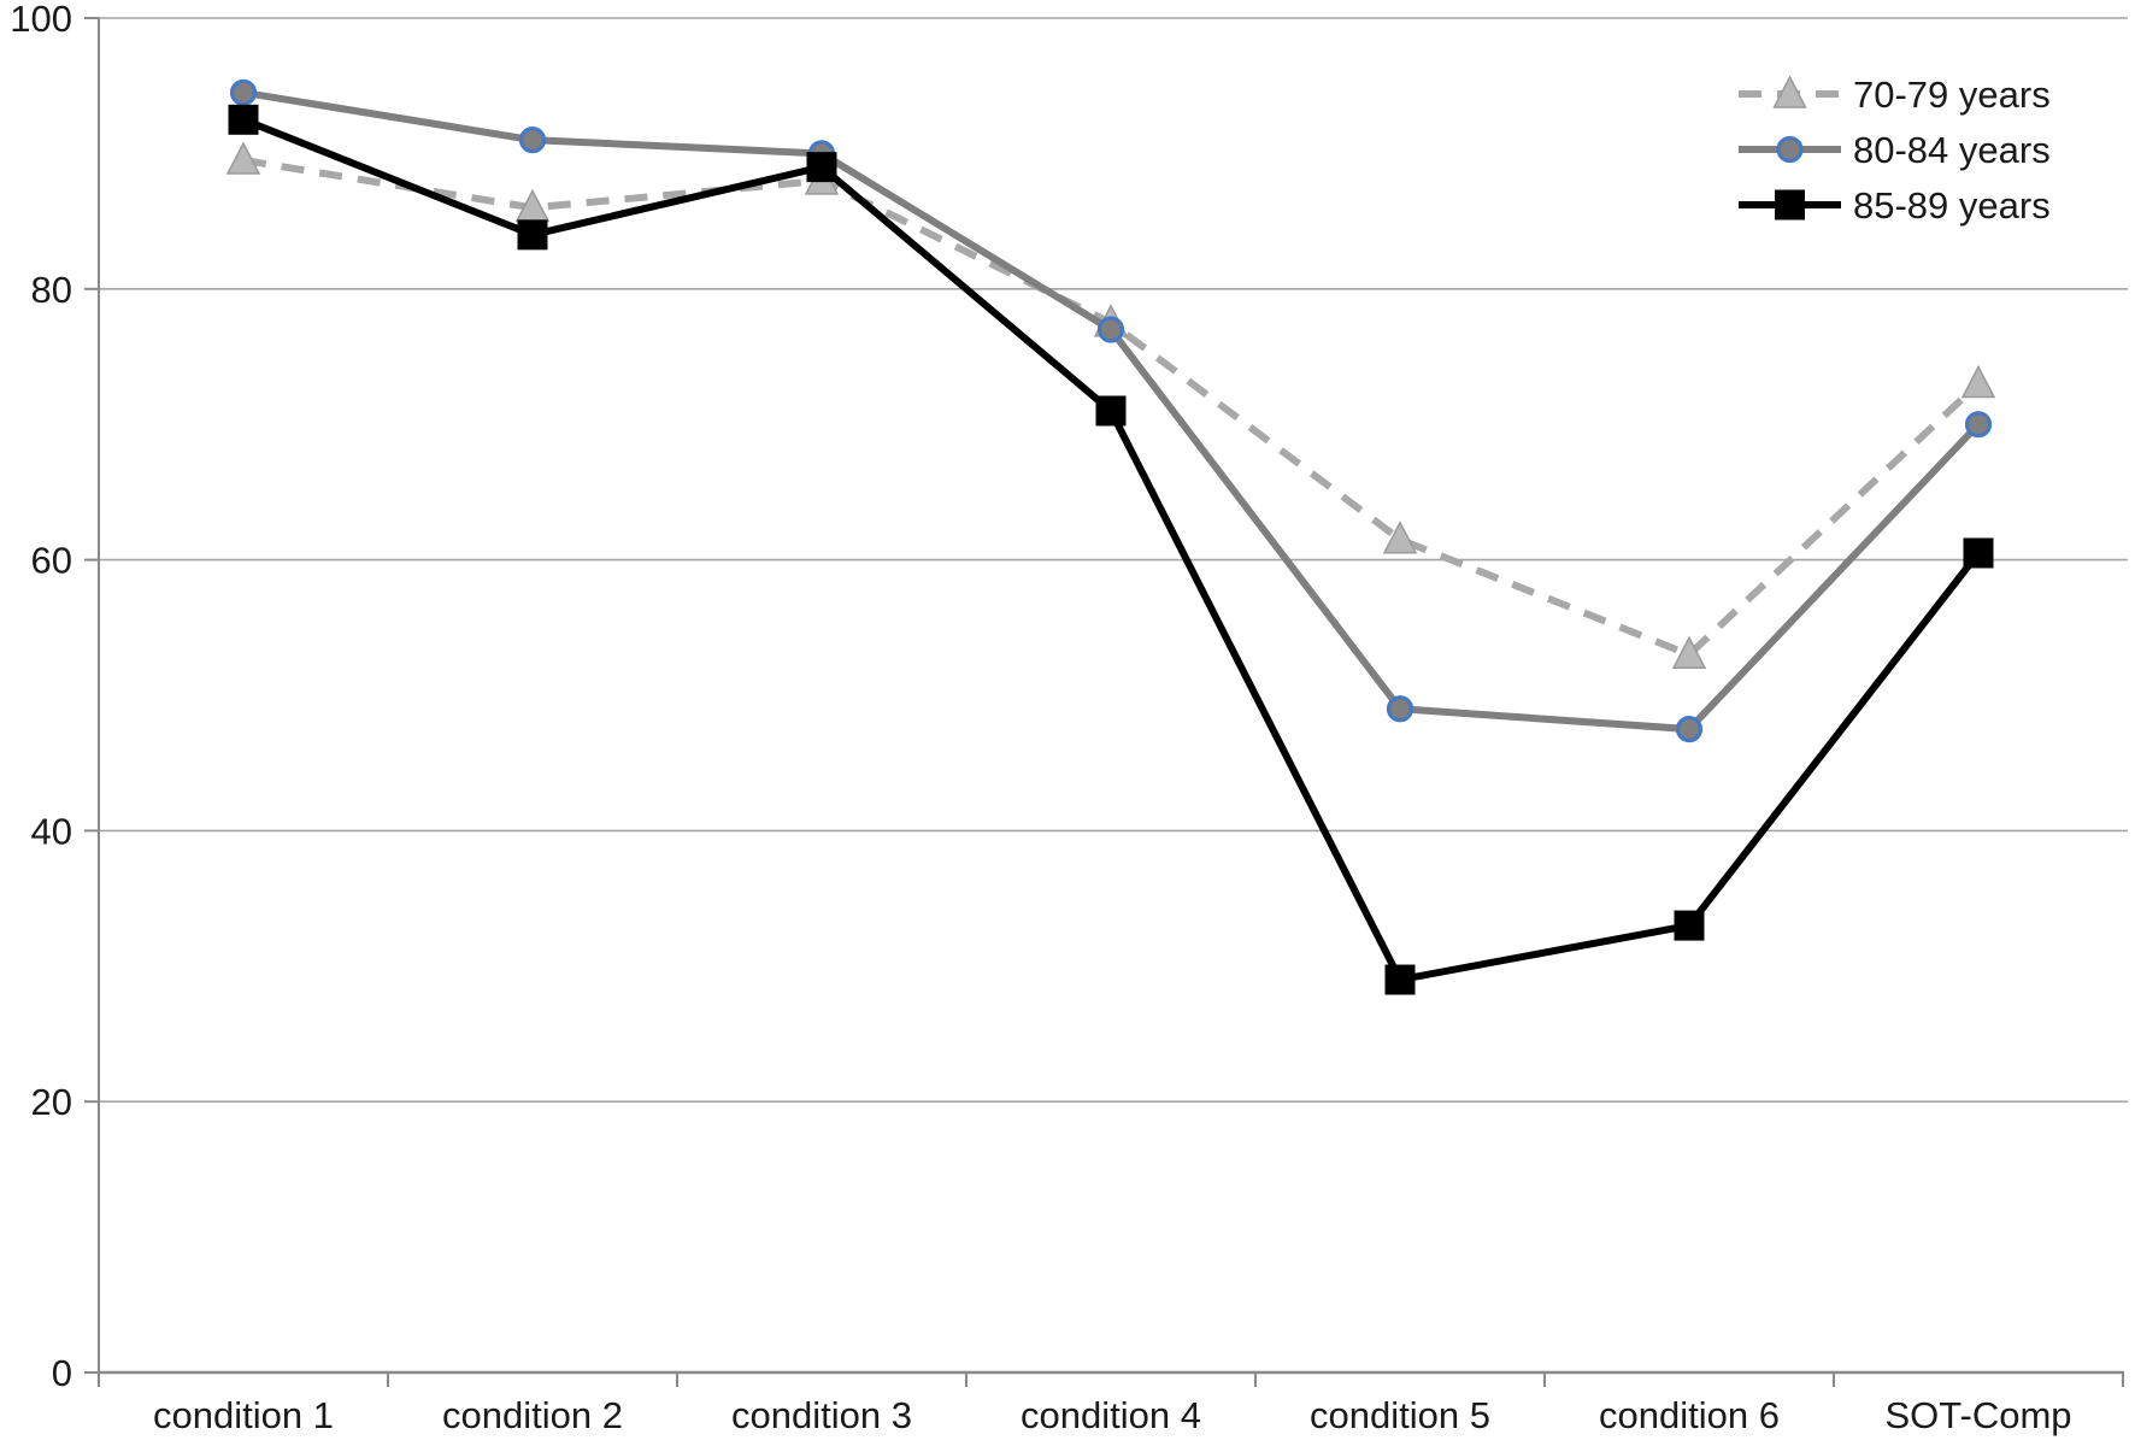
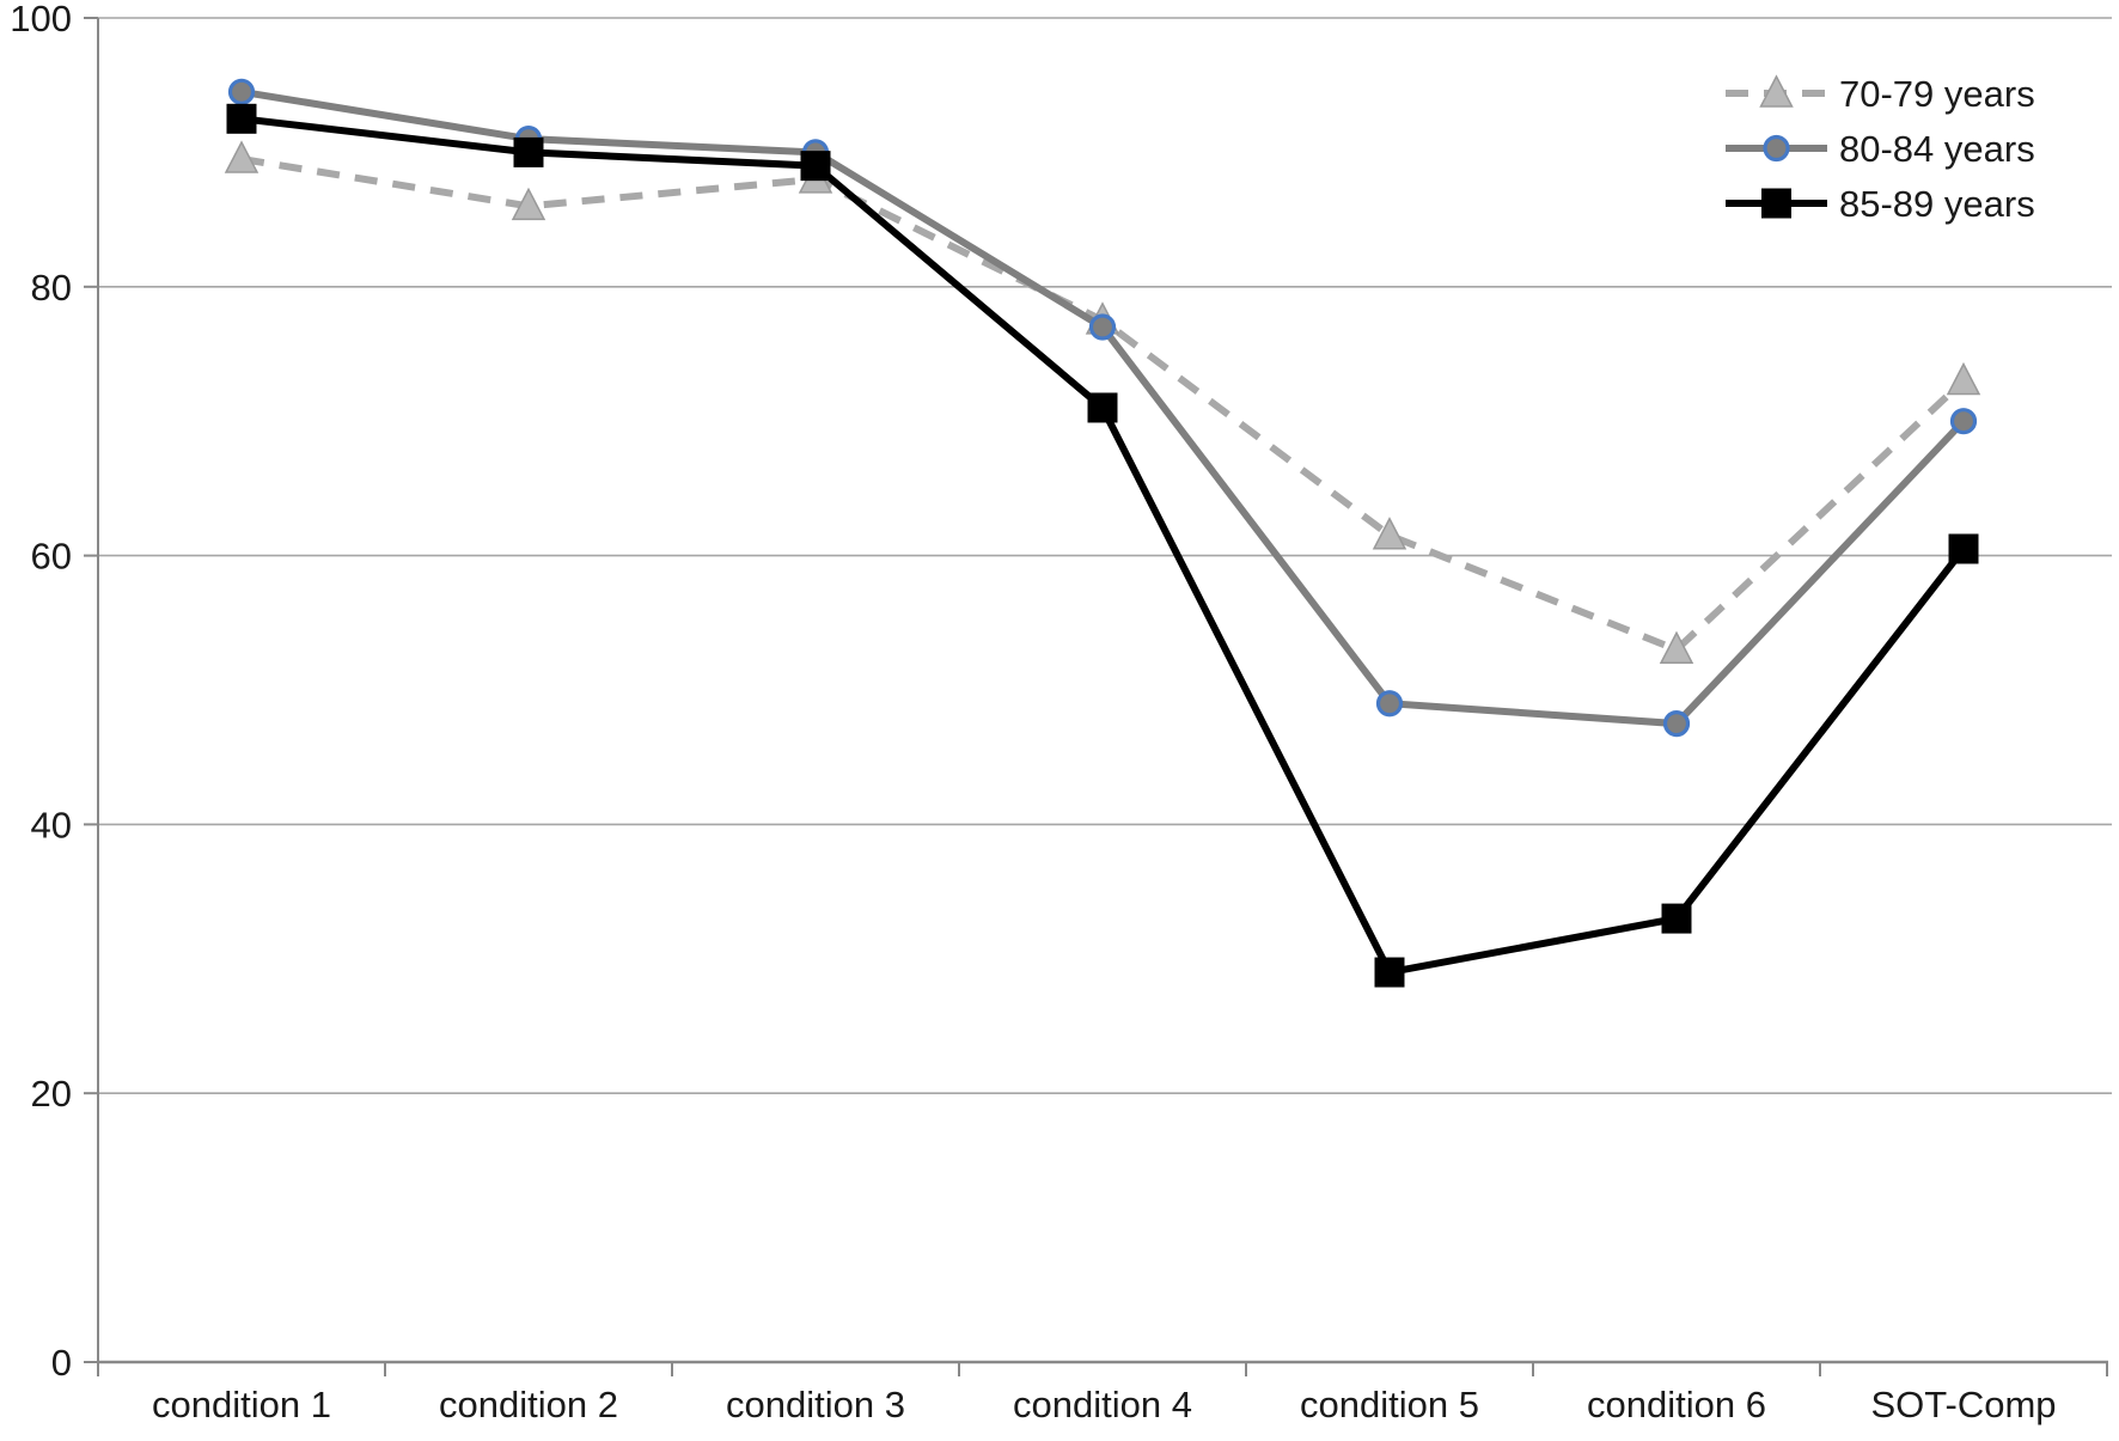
85-89 years/condition 2: 84.0 -> 90.0
